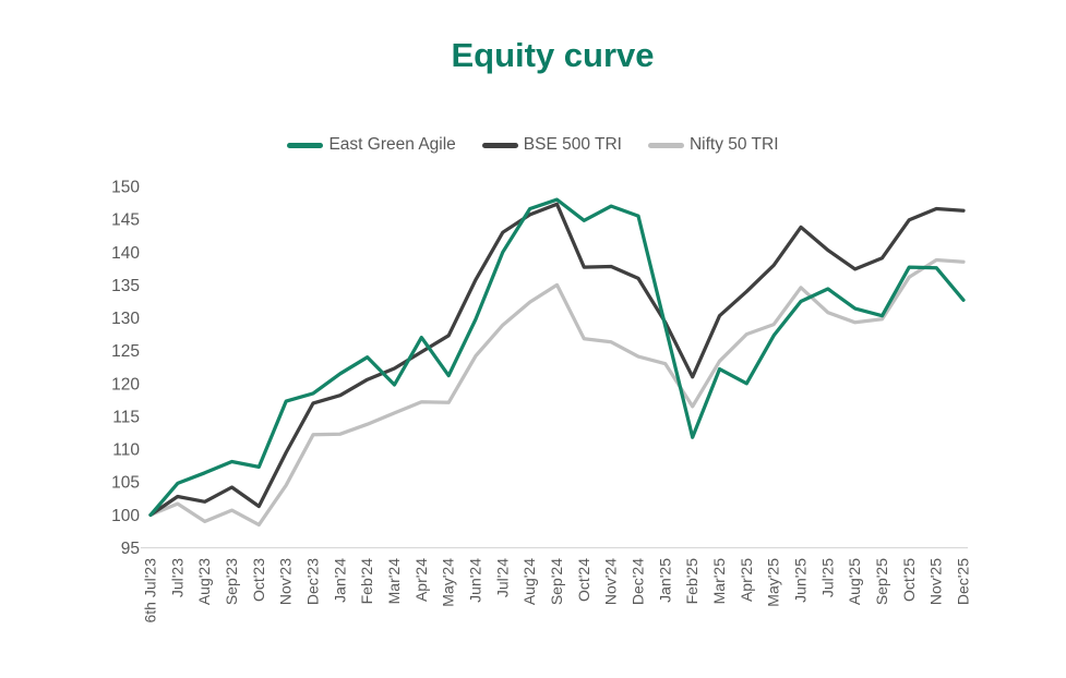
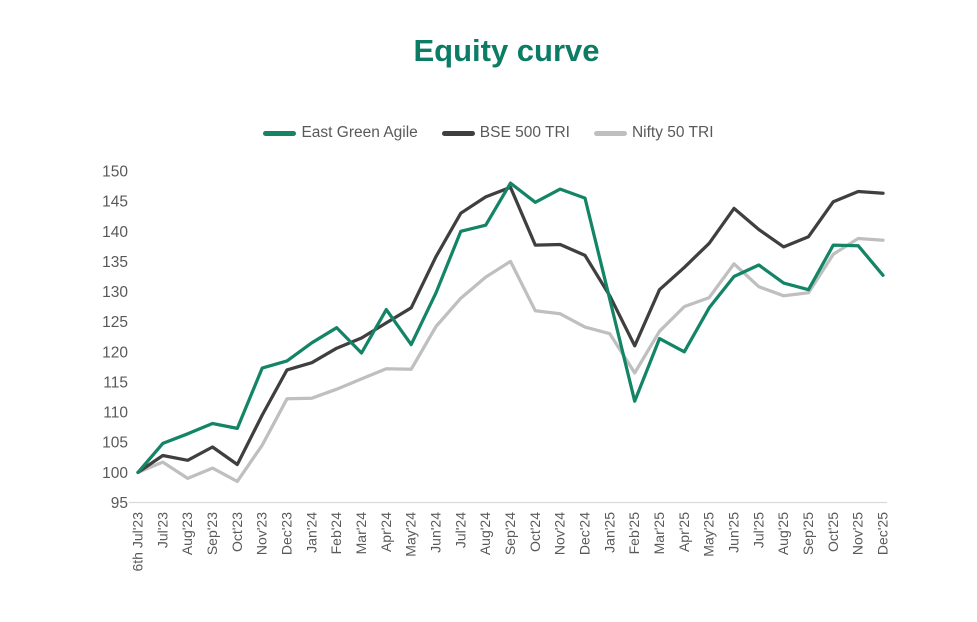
East Green Agile/Aug'24: 147 -> 141
